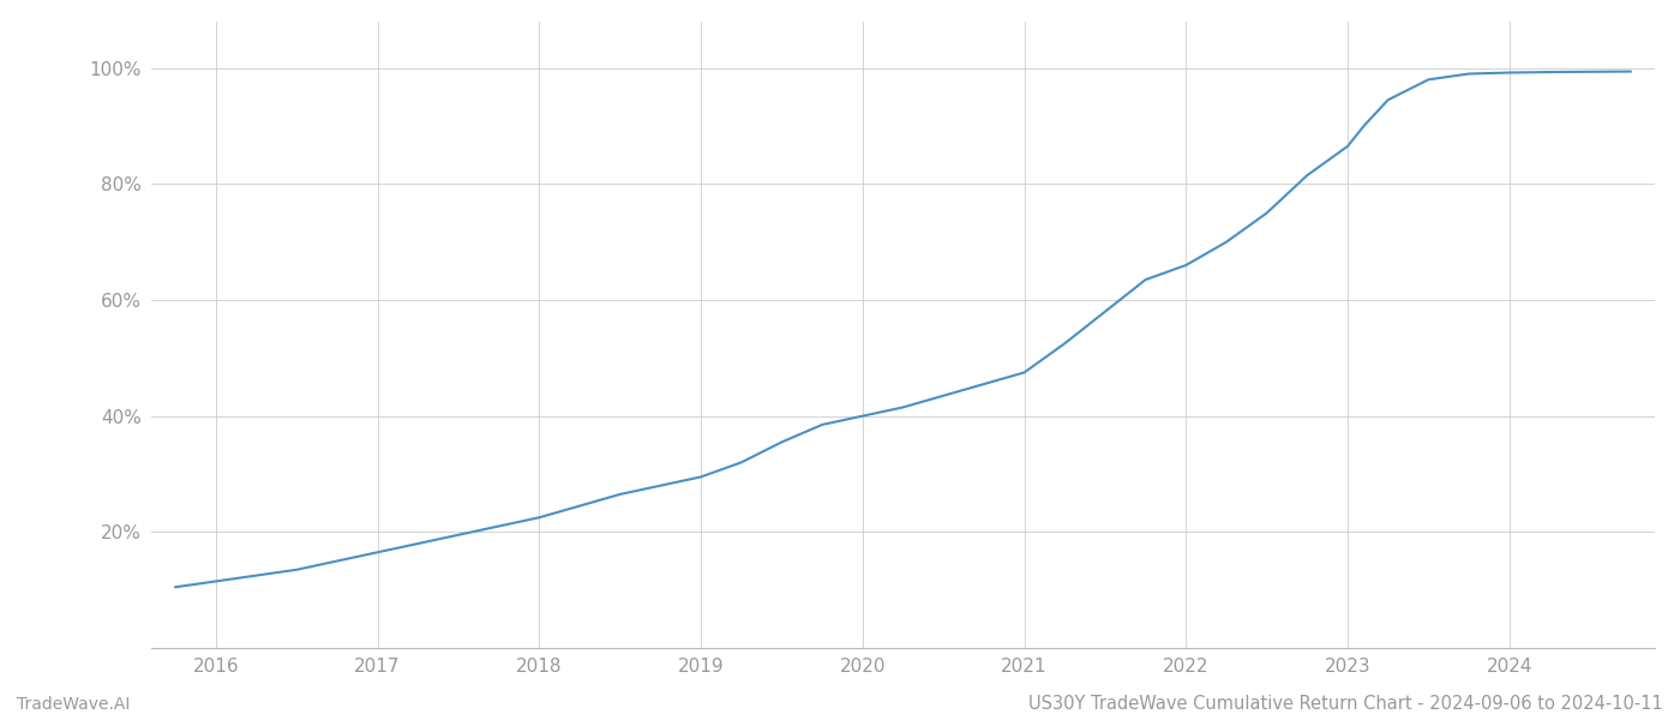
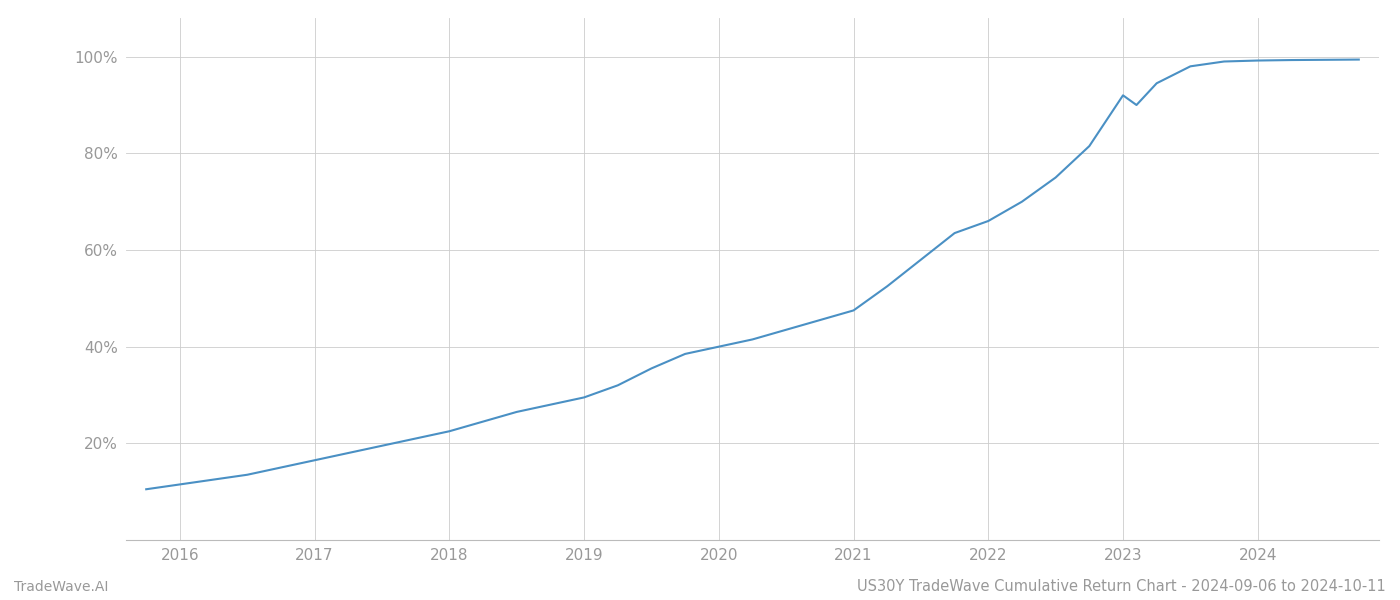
2023: 86.5% -> 92.0%
